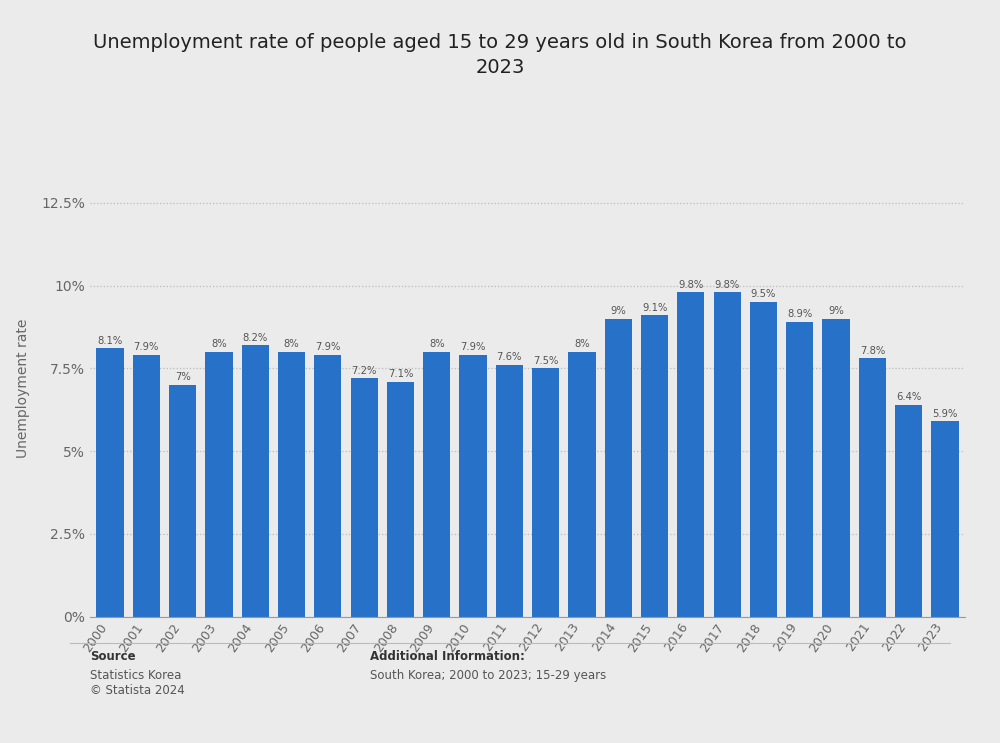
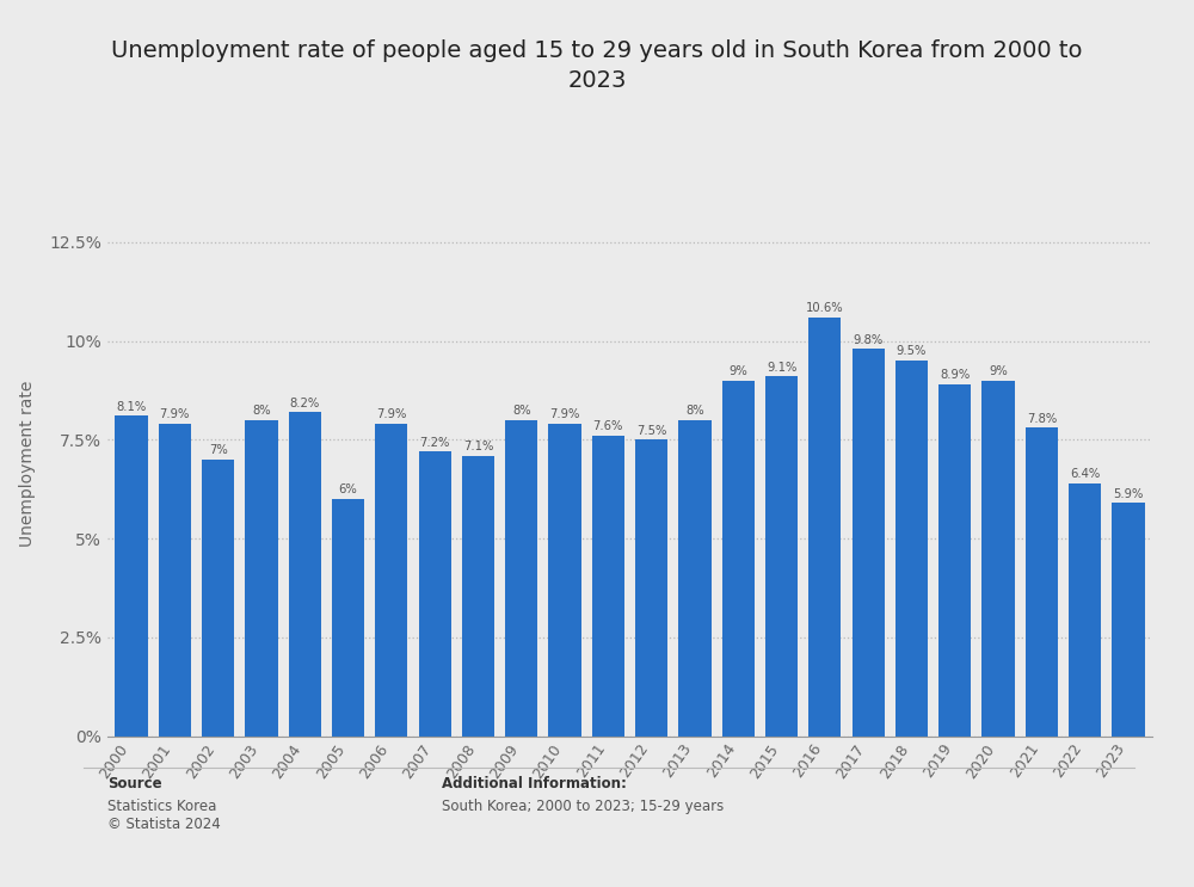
2005: 8% -> 6%
2016: 9.8% -> 10.6%
